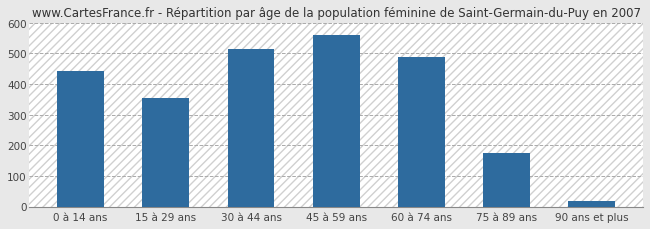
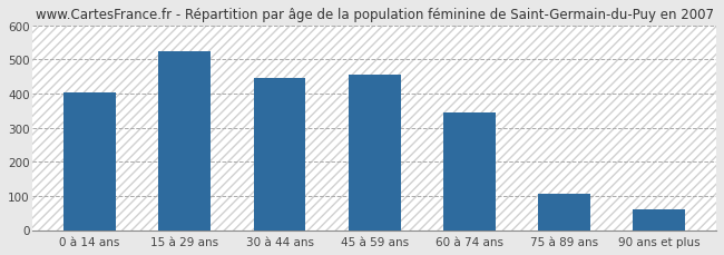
0 à 14 ans: 443 -> 405
15 à 29 ans: 355 -> 525
30 à 44 ans: 515 -> 445
45 à 59 ans: 560 -> 455
60 à 74 ans: 487 -> 345
75 à 89 ans: 175 -> 105
90 ans et plus: 18 -> 60
